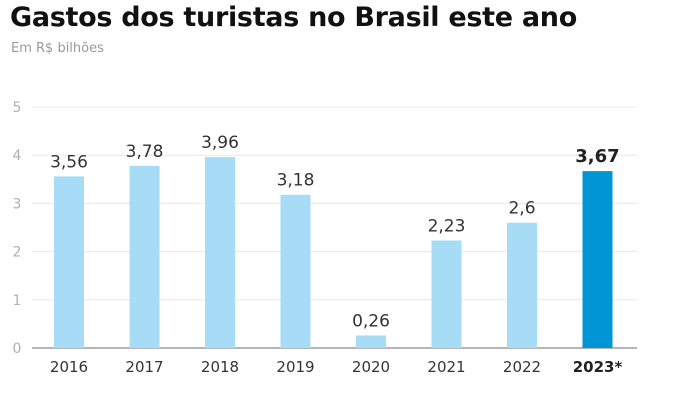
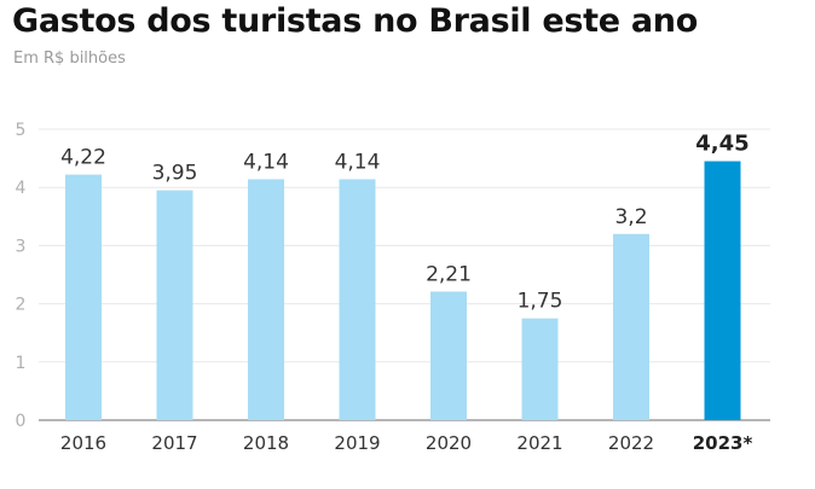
2016: 3,56 -> 4,22
2017: 3,78 -> 3,95
2018: 3,96 -> 4,14
2019: 3,18 -> 4,14
2020: 0,26 -> 2,21
2021: 2,23 -> 1,75
2022: 2,6 -> 3,2
2023*: 3,67 -> 4,45
